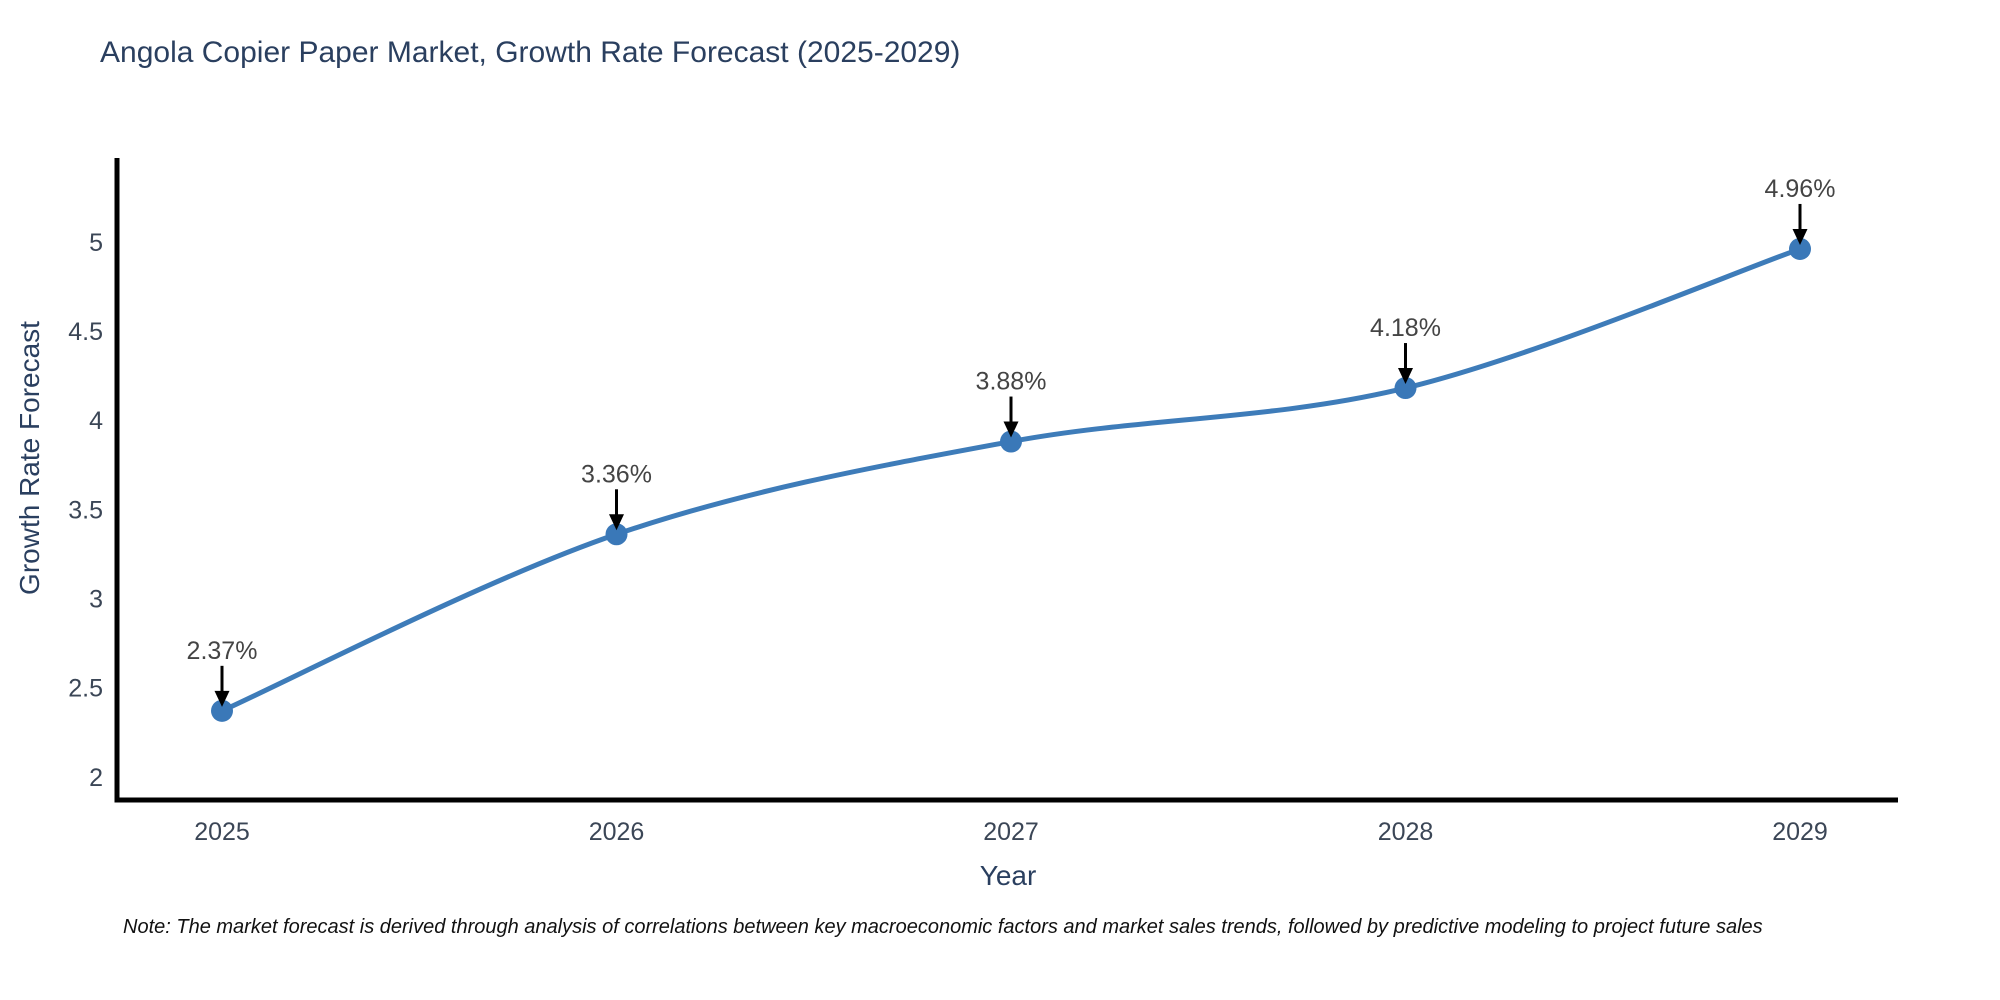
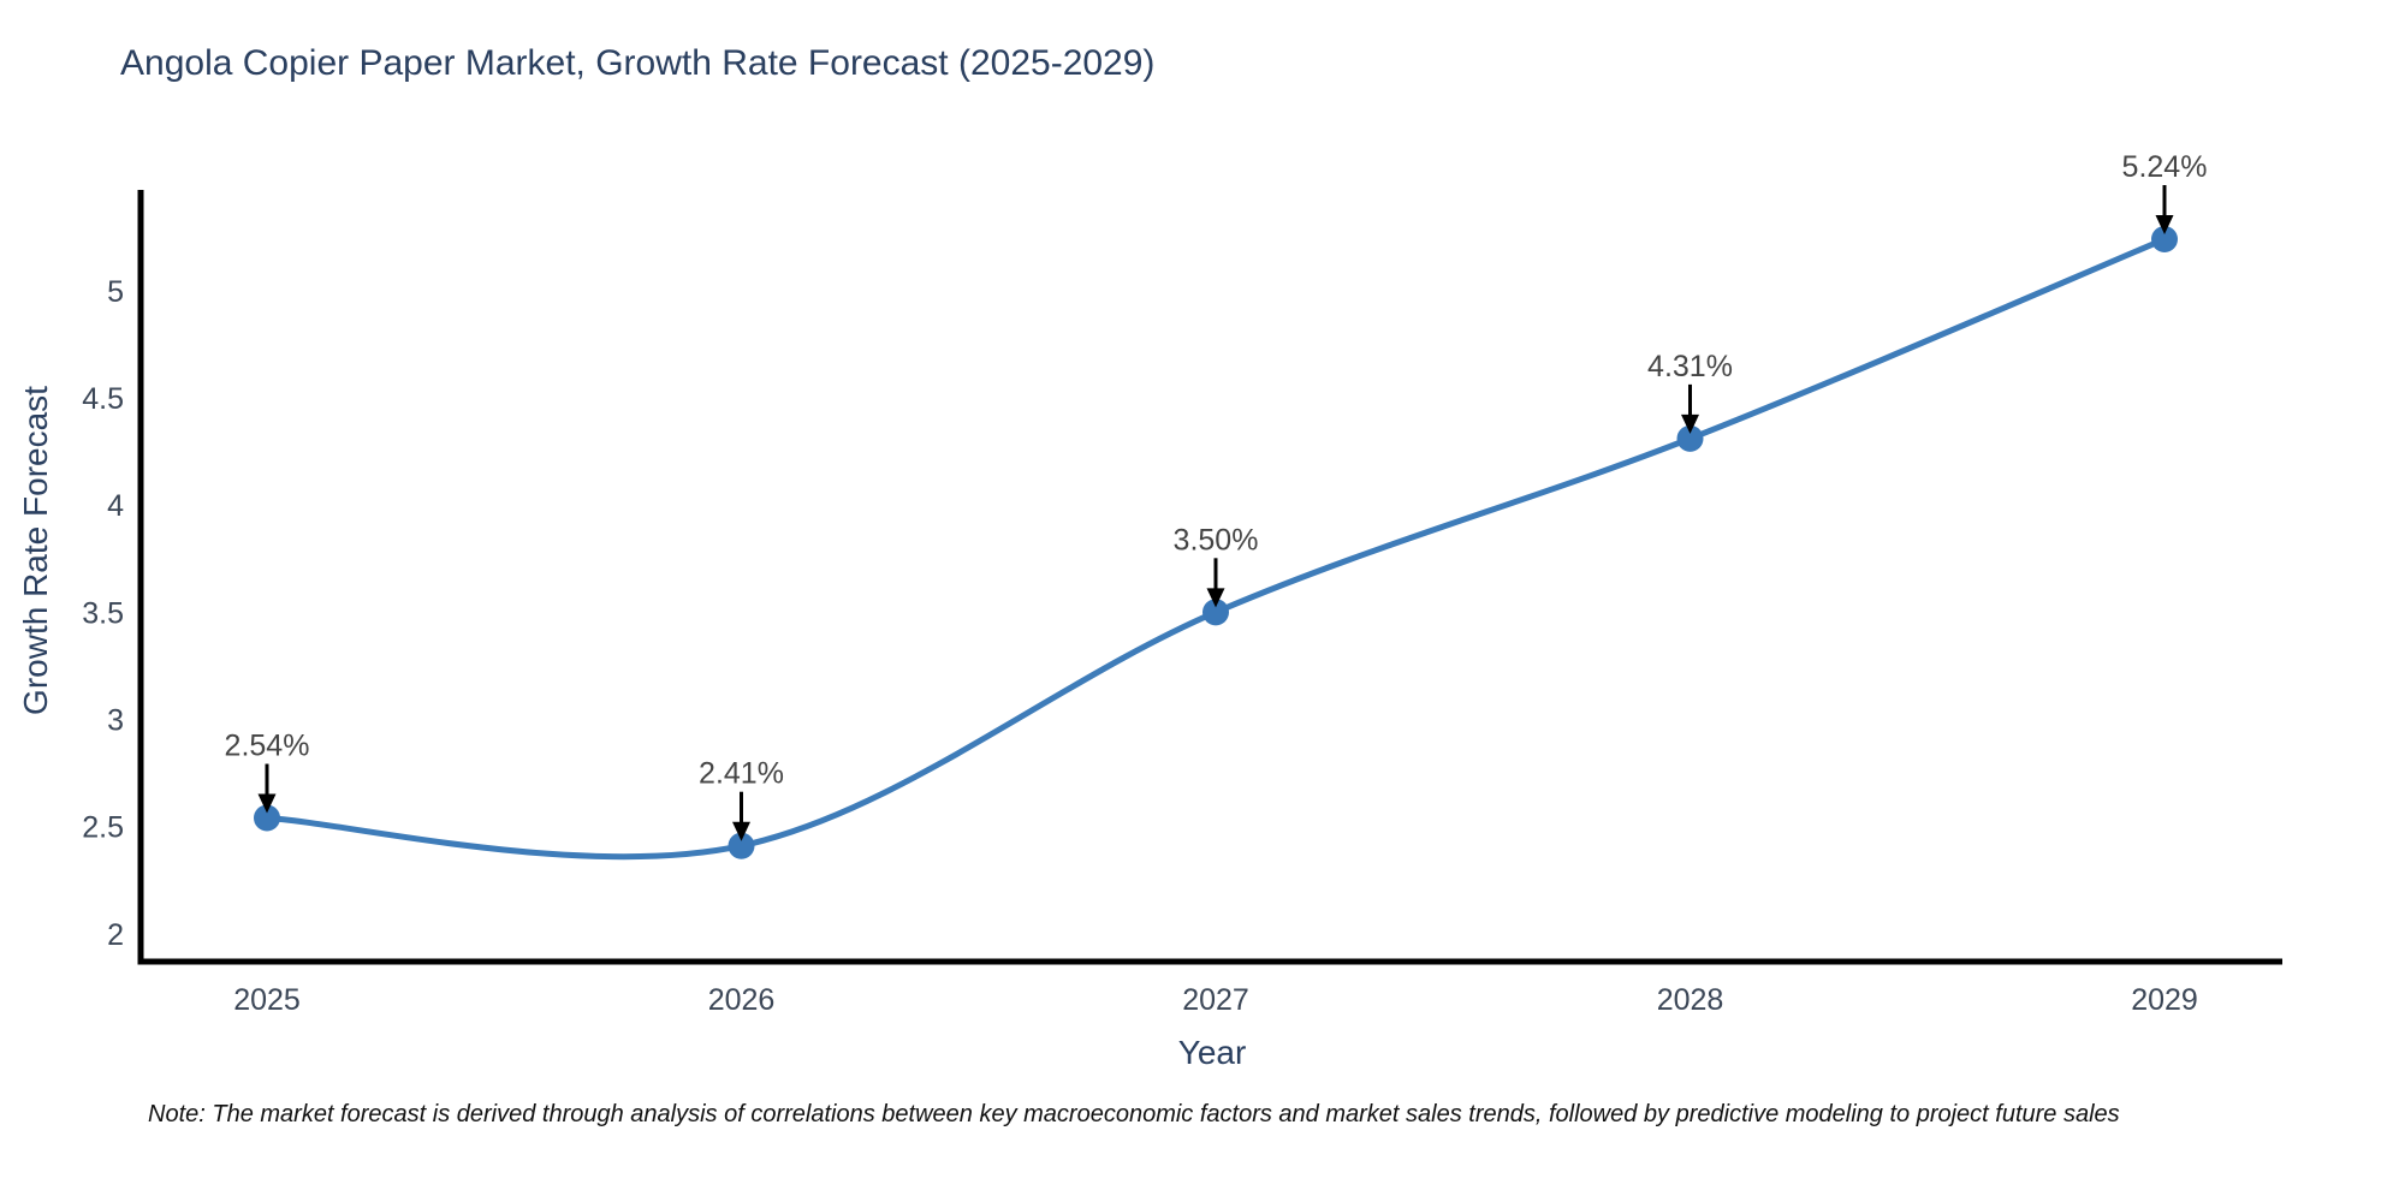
2025: 2.37% -> 2.54%
2026: 3.36% -> 2.41%
2027: 3.88% -> 3.50%
2028: 4.18% -> 4.31%
2029: 4.96% -> 5.24%
